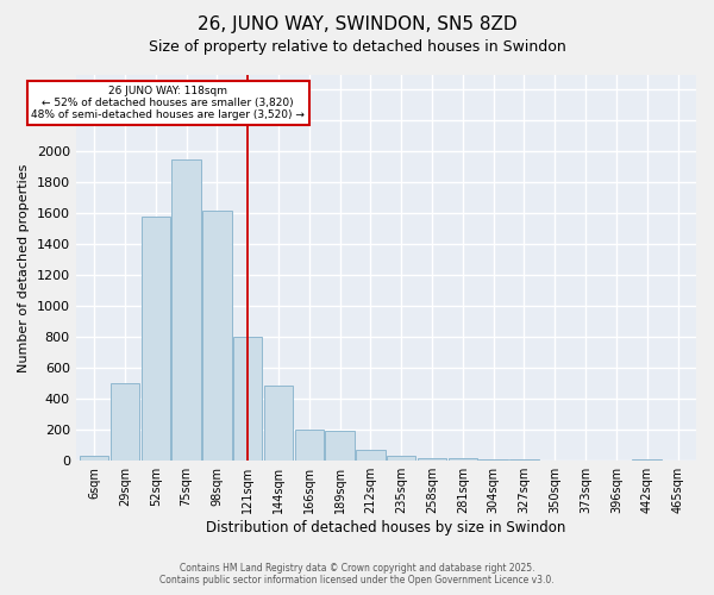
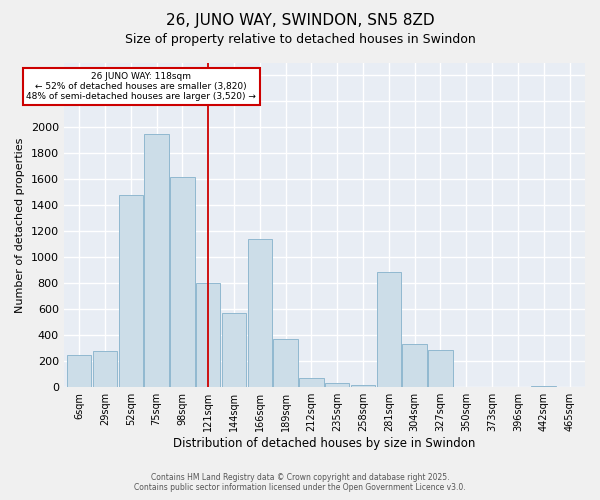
6sqm: 40 -> 250
29sqm: 500 -> 280
52sqm: 1580 -> 1480
144sqm: 490 -> 570
166sqm: 200 -> 1140
189sqm: 200 -> 370
281sqm: 20 -> 890
304sqm: 10 -> 330
327sqm: 10 -> 290
